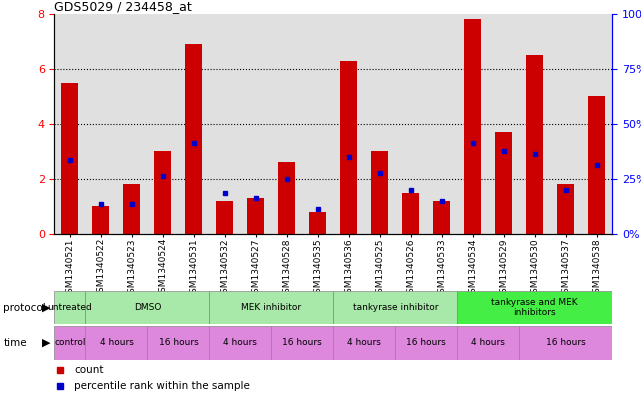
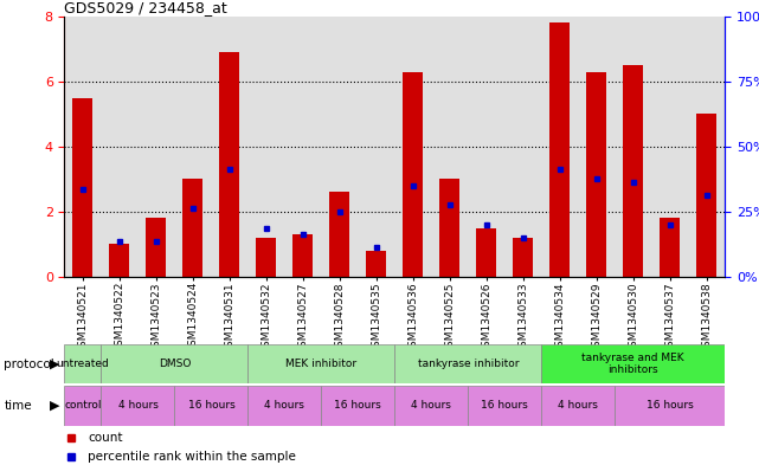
GSM1340529: 3.7 -> 6.3
